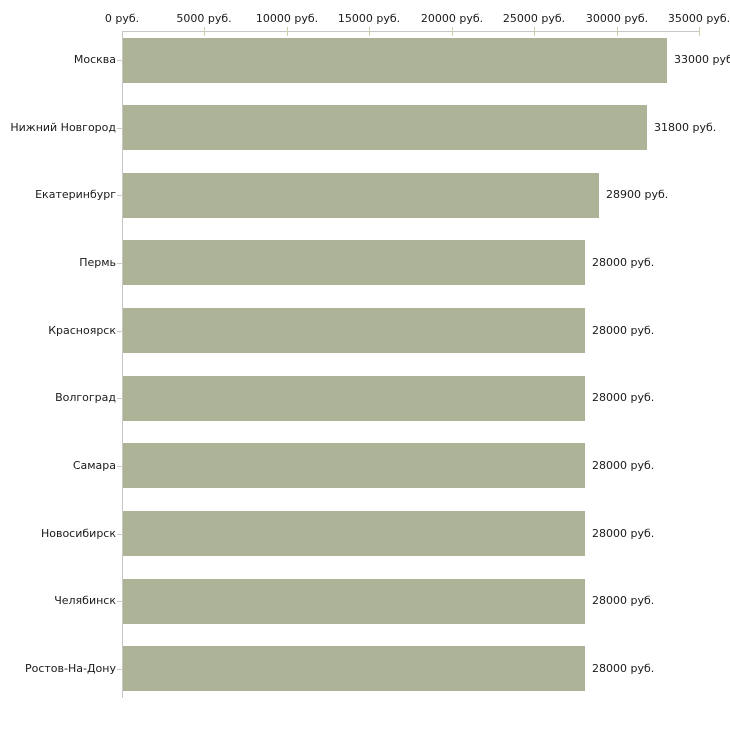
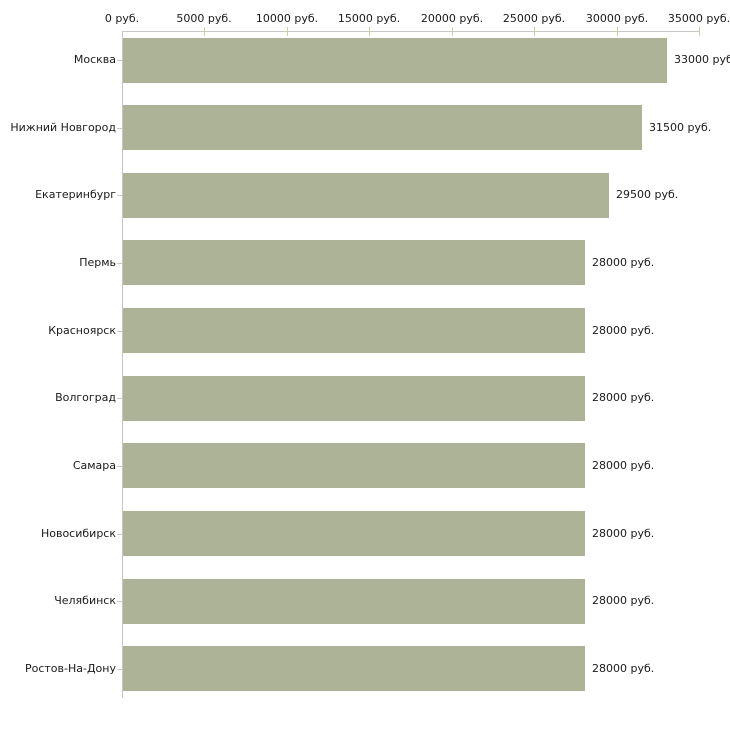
Нижний Новгород: 31800 -> 31500
Екатеринбург: 28900 -> 29500
